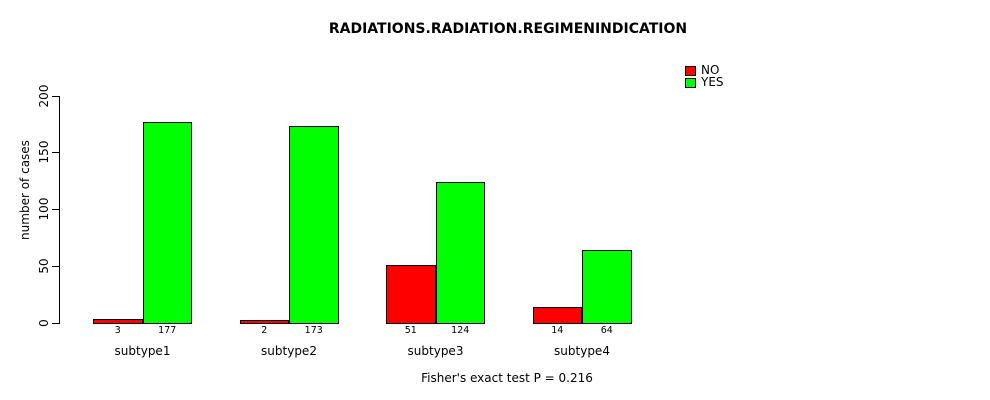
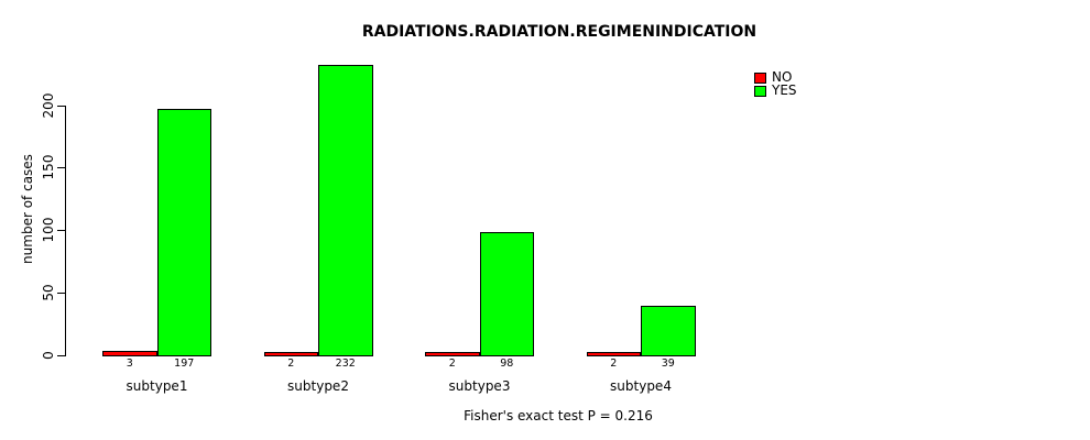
YES/subtype1: 177 -> 197
YES/subtype2: 173 -> 232
NO/subtype3: 51 -> 2
YES/subtype3: 124 -> 98
NO/subtype4: 14 -> 2
YES/subtype4: 64 -> 39
